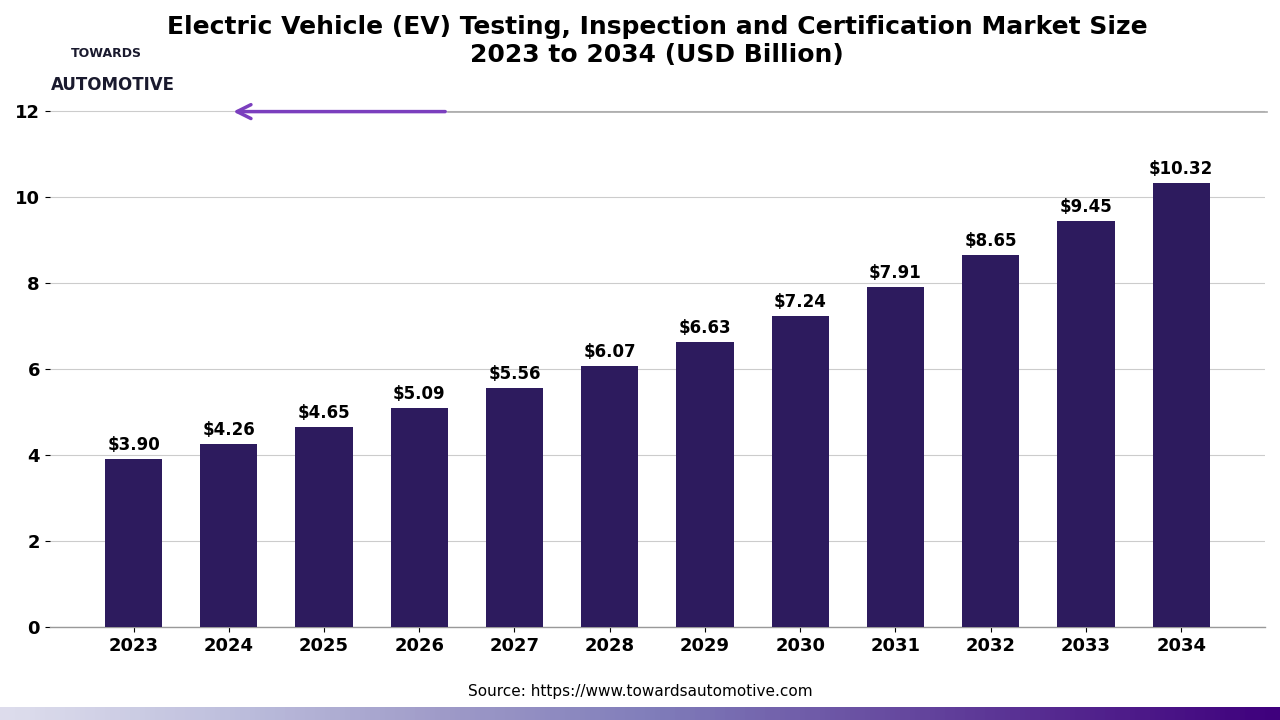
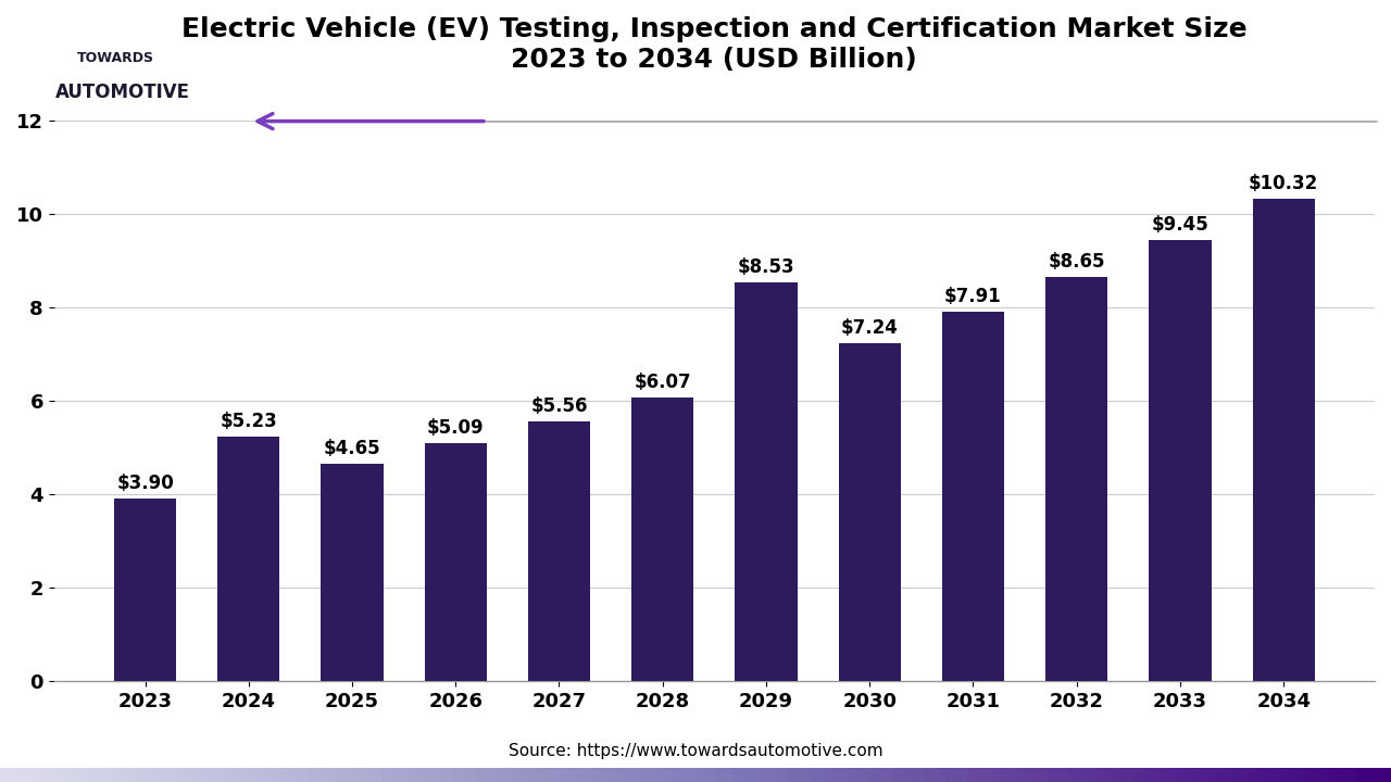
2024: $4.26 -> $5.23
2029: $6.63 -> $8.53
